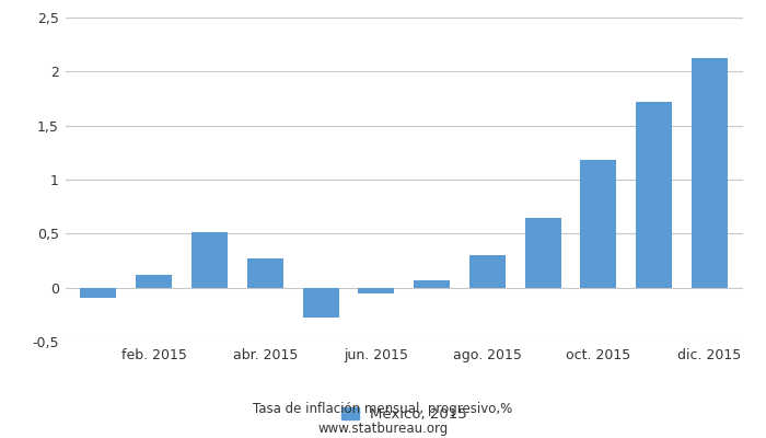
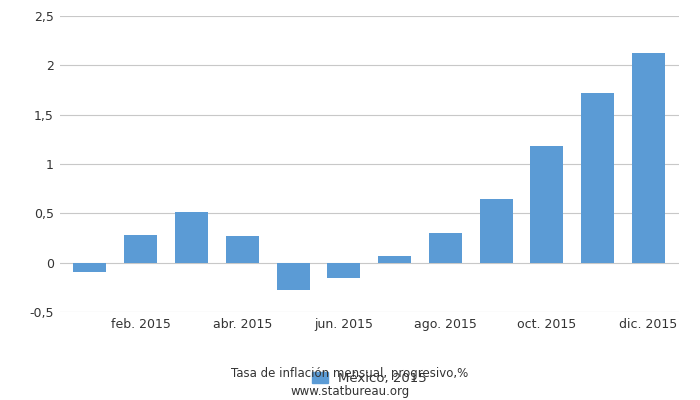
feb. 2015: 0,12 -> 0,28
jun. 2015: -0,05 -> -0,16
